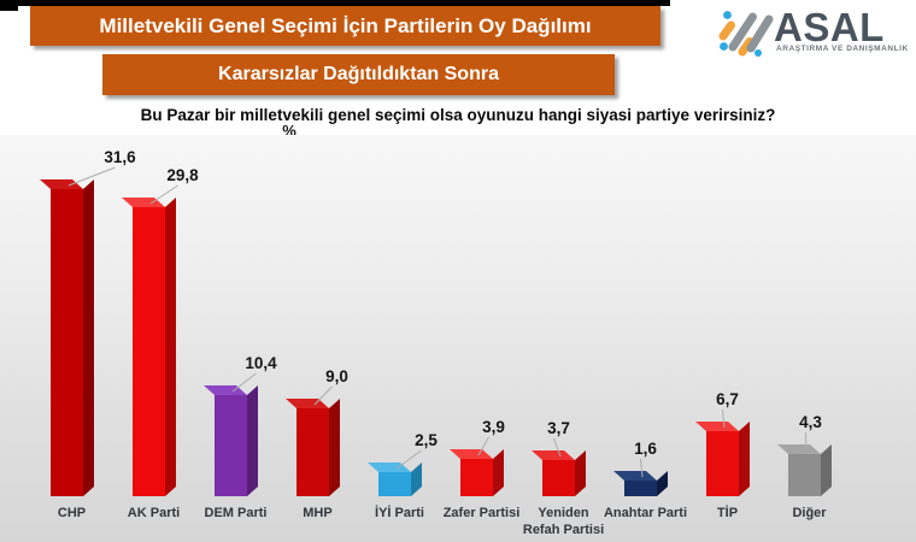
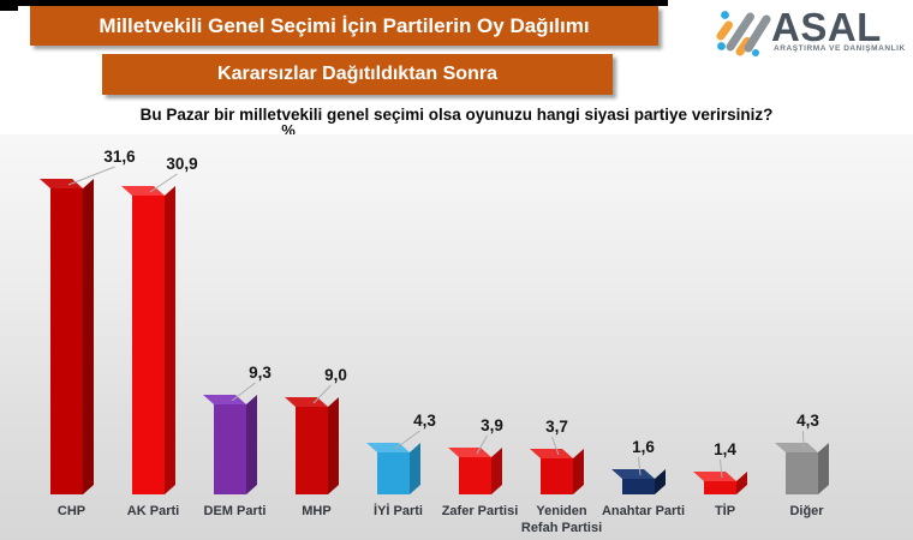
AK Parti: 29,8 -> 30,9
DEM Parti: 10,4 -> 9,3
İYİ Parti: 2,5 -> 4,3
TİP: 6,7 -> 1,4
